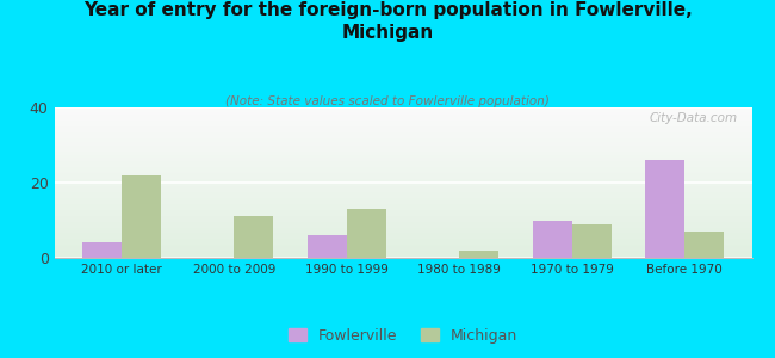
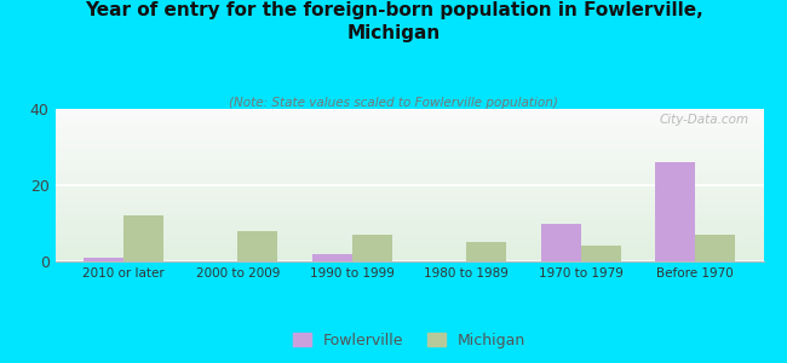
Fowlerville/2010 or later: 4 -> 1
Michigan/2010 or later: 22 -> 12
Michigan/2000 to 2009: 11 -> 8
Fowlerville/1990 to 1999: 6 -> 2
Michigan/1990 to 1999: 13 -> 7
Michigan/1980 to 1989: 2 -> 5
Michigan/1970 to 1979: 9 -> 4
